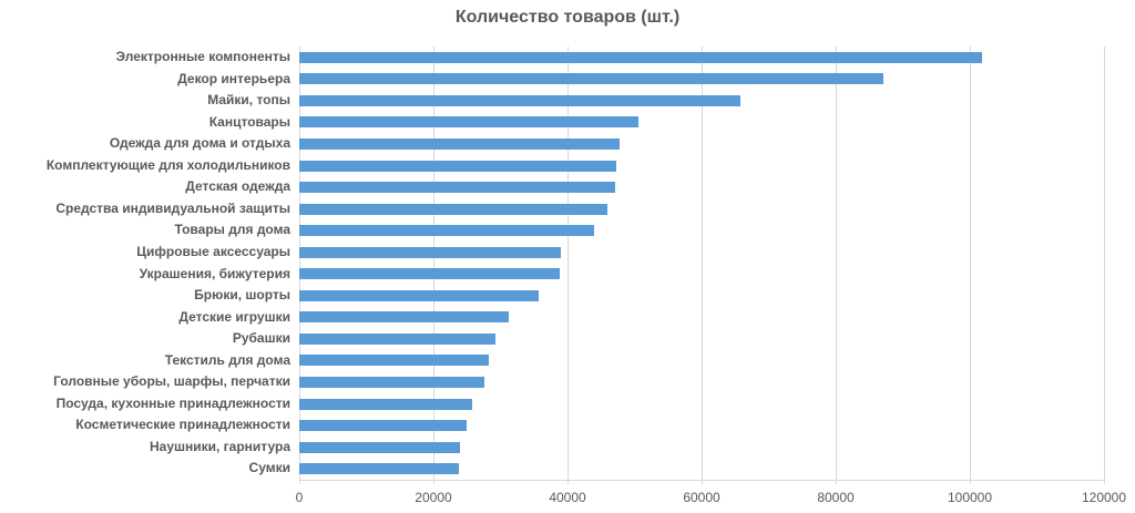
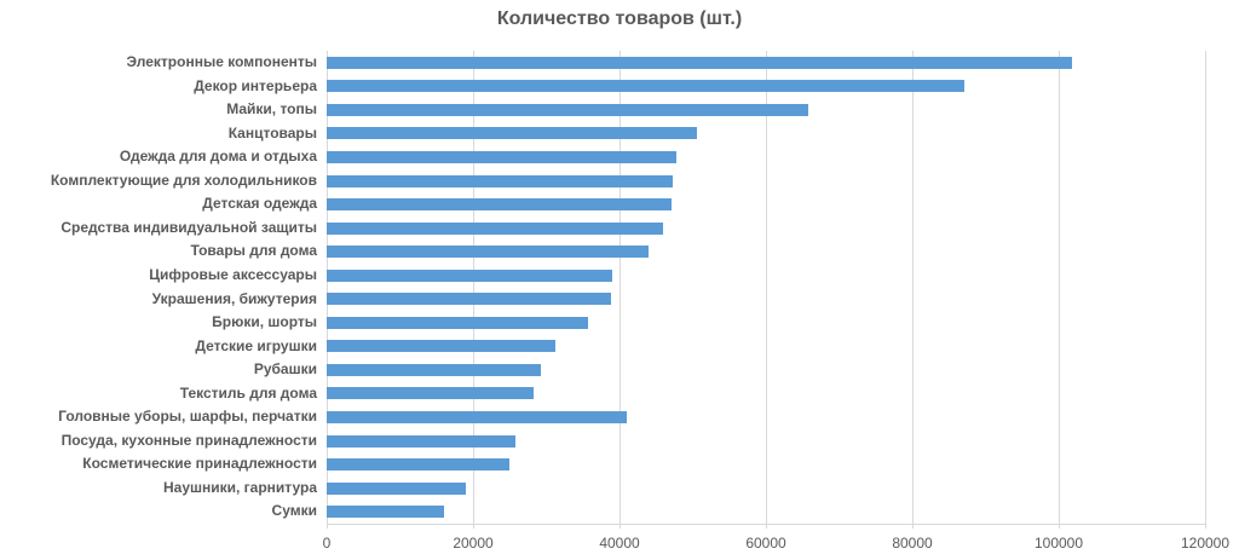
Головные уборы, шарфы, перчатки: 28000 -> 41000
Наушники, гарнитура: 24000 -> 19000
Сумки: 24000 -> 16000
